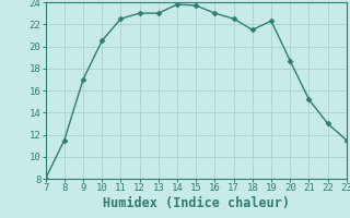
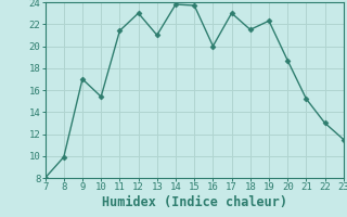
8: 11.5 -> 9.9
10: 20.5 -> 15.4
11: 22.5 -> 21.4
13: 23.0 -> 21.0
16: 23.0 -> 20.0
17: 22.5 -> 23.0
